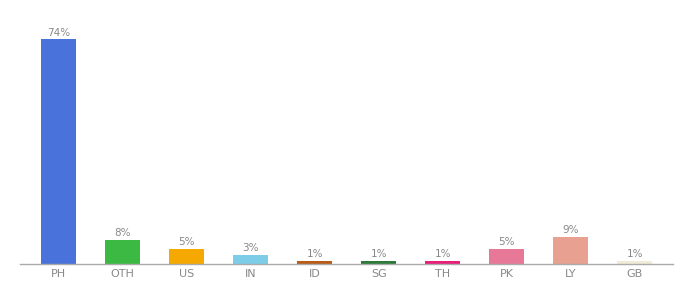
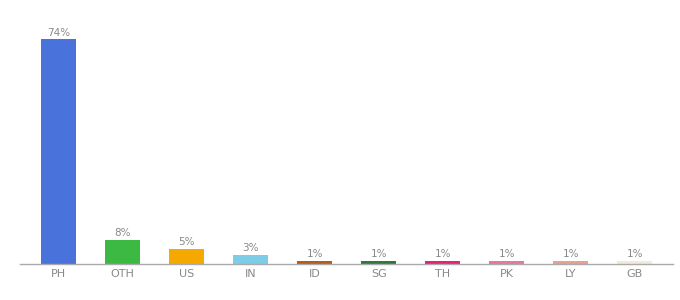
PK: 5% -> 1%
LY: 9% -> 1%
